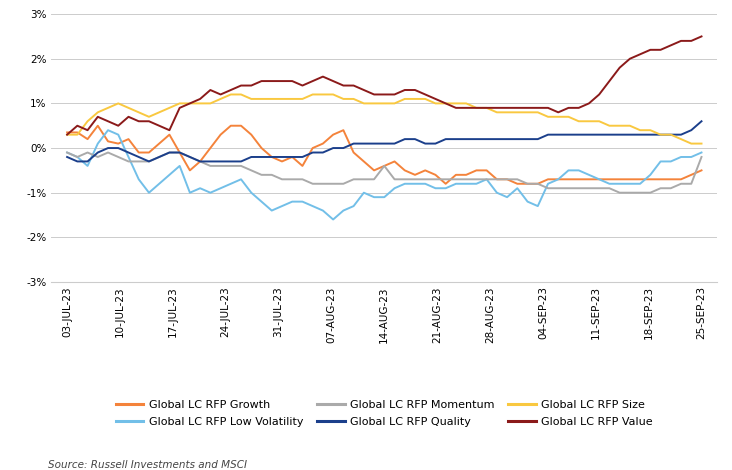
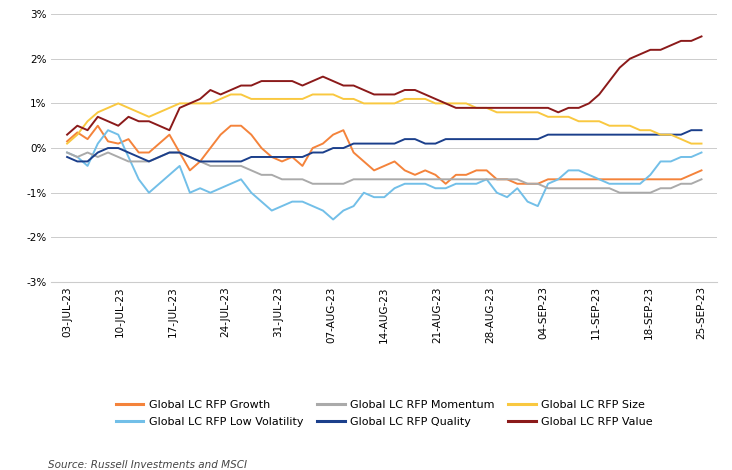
Global LC RFP Growth/03-JUL-23: 0.35% -> 0.15%
Global LC RFP Size/03-JUL-23: 0.3% -> 0.1%
Global LC RFP Momentum/14-AUG-23: -0.4% -> -0.7%
Global LC RFP Momentum/25-SEP-23: -0.2% -> -0.7%
Global LC RFP Quality/25-SEP-23: 0.6% -> 0.4%
